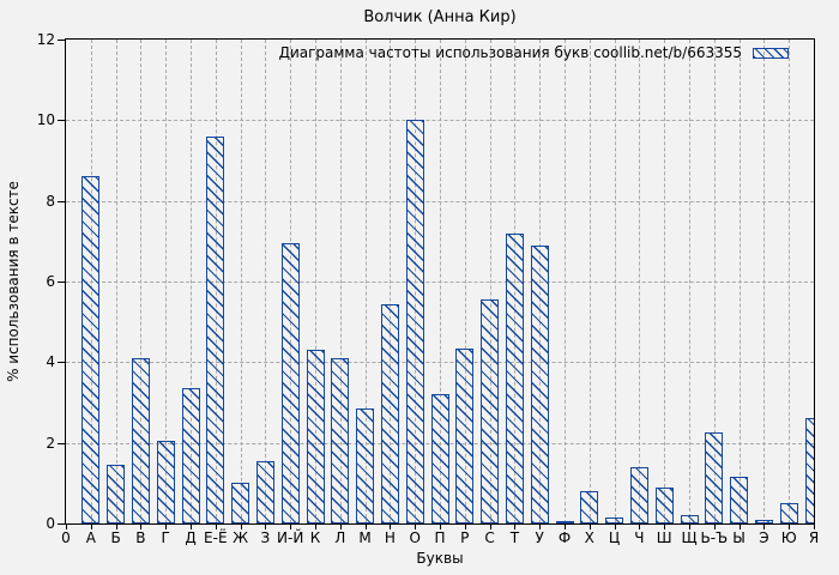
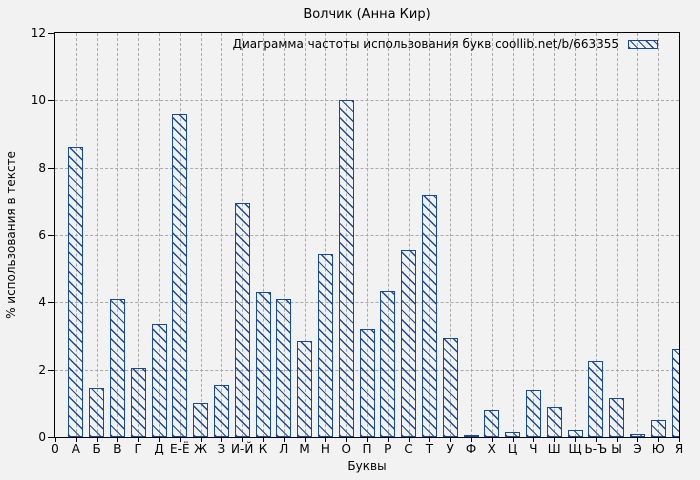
У: 6.9 -> 3.0
